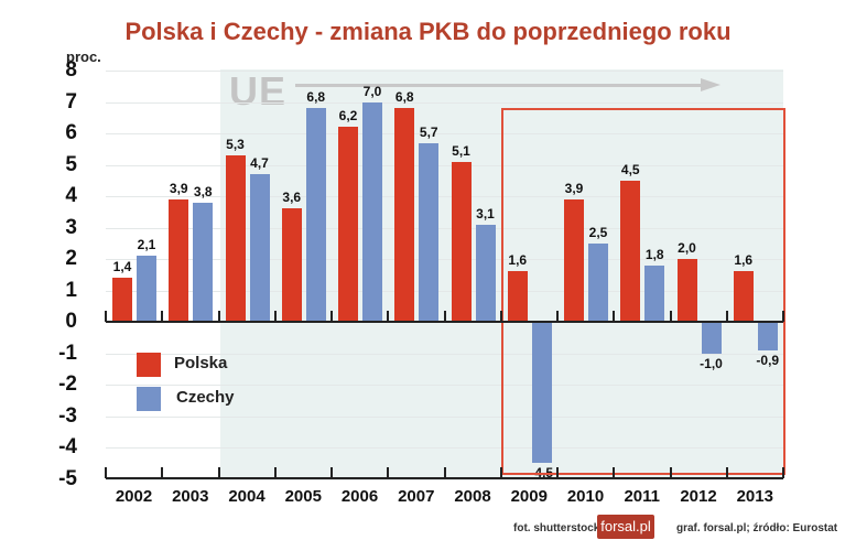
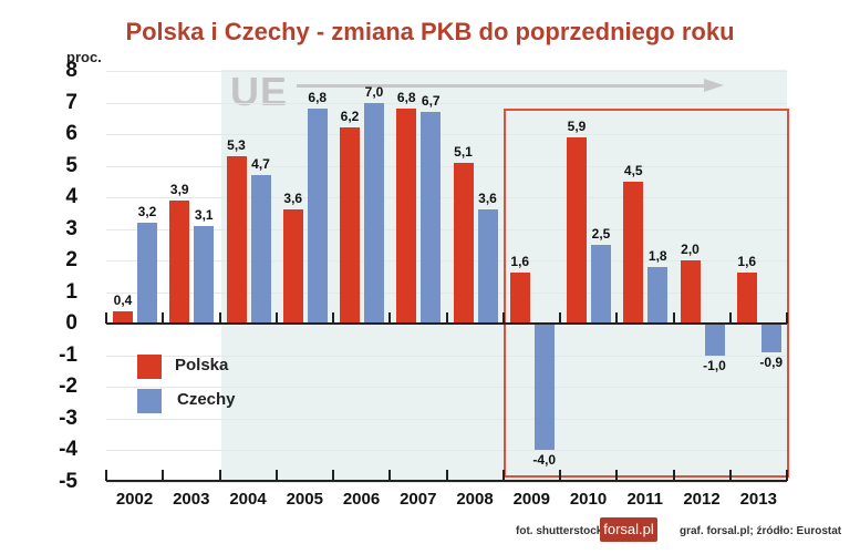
Polska/2002: 1,4 -> 0,4
Czechy/2002: 2,1 -> 3,2
Czechy/2003: 3,8 -> 3,1
Czechy/2007: 5,7 -> 6,7
Czechy/2008: 3,1 -> 3,6
Czechy/2009: -4,5 -> -4,0
Polska/2010: 3,9 -> 5,9
